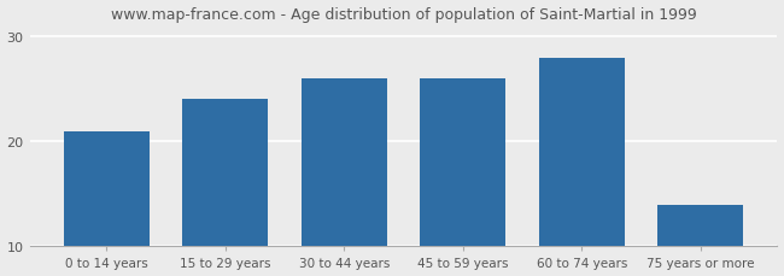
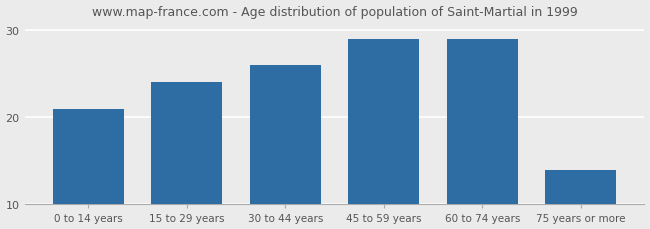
45 to 59 years: 26 -> 29
60 to 74 years: 28 -> 29
